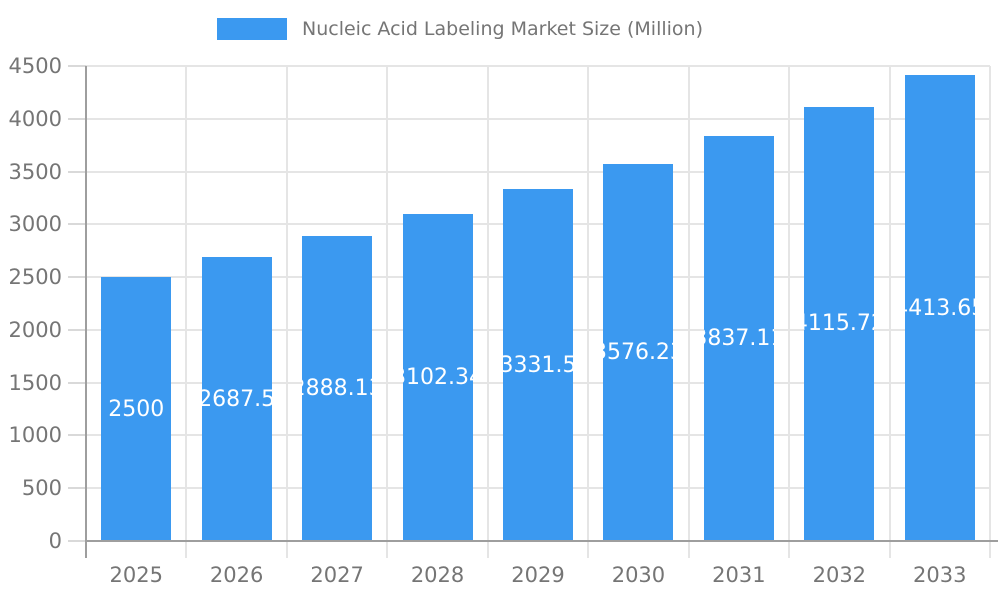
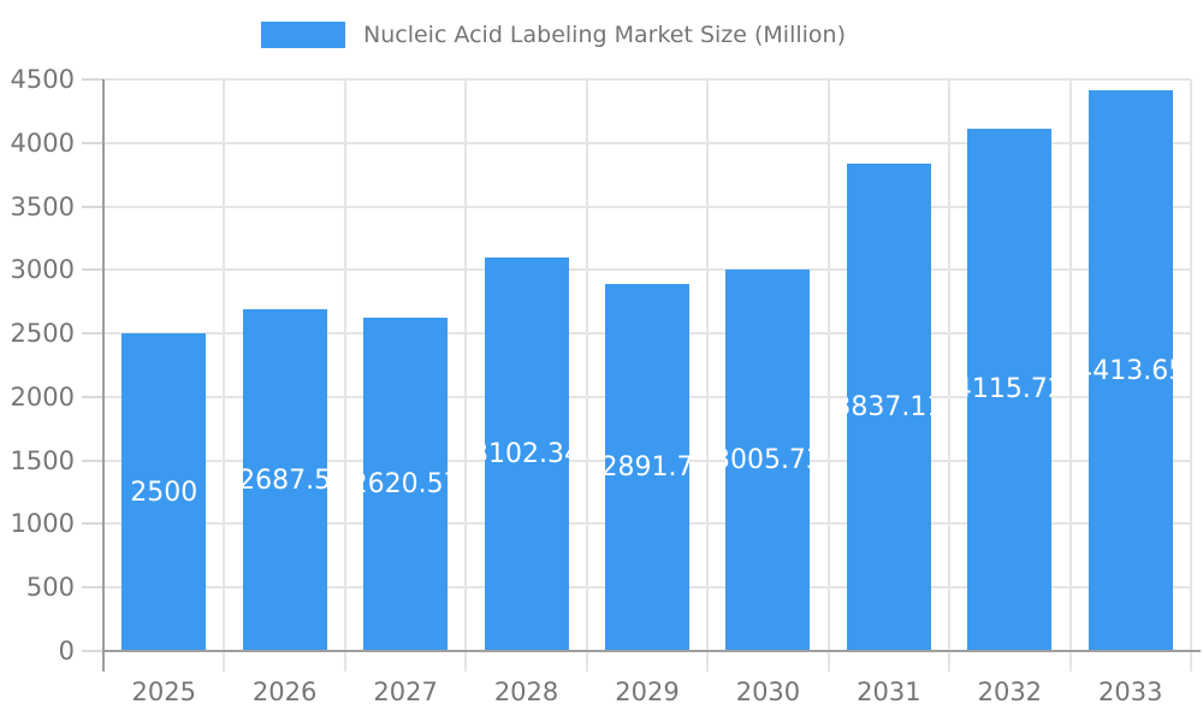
2027: 2888.13 -> 2620.57
2029: 3331.5 -> 2891.7
2030: 3576.23 -> 3005.73
